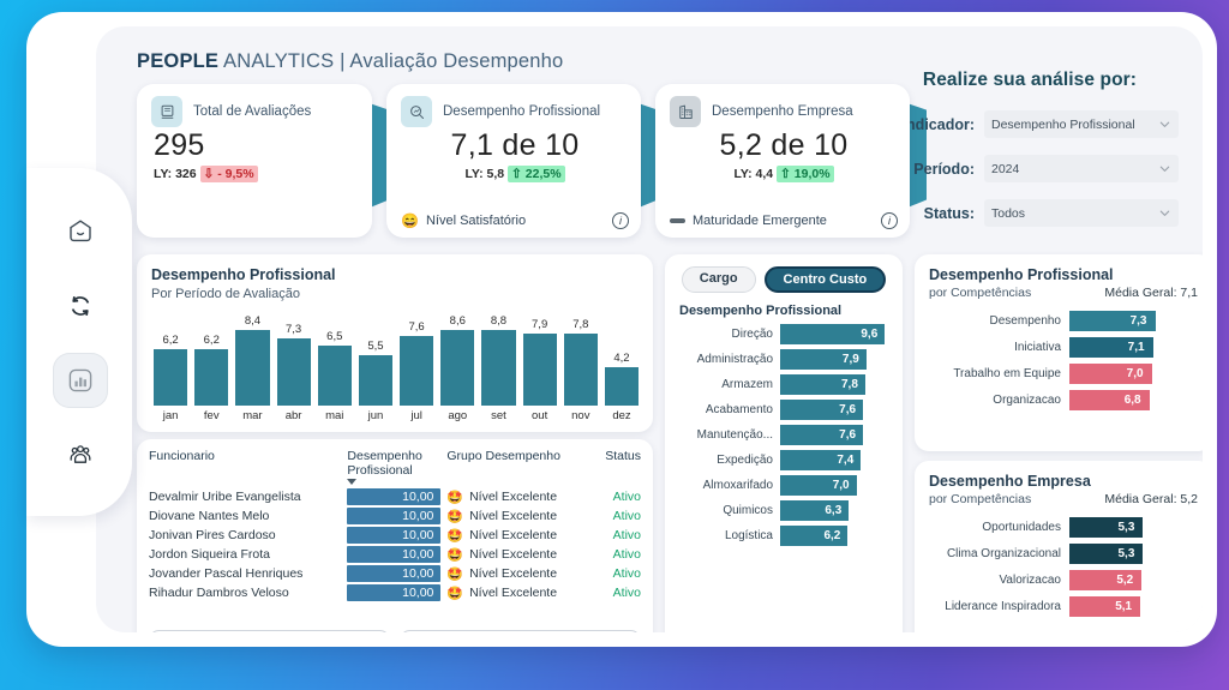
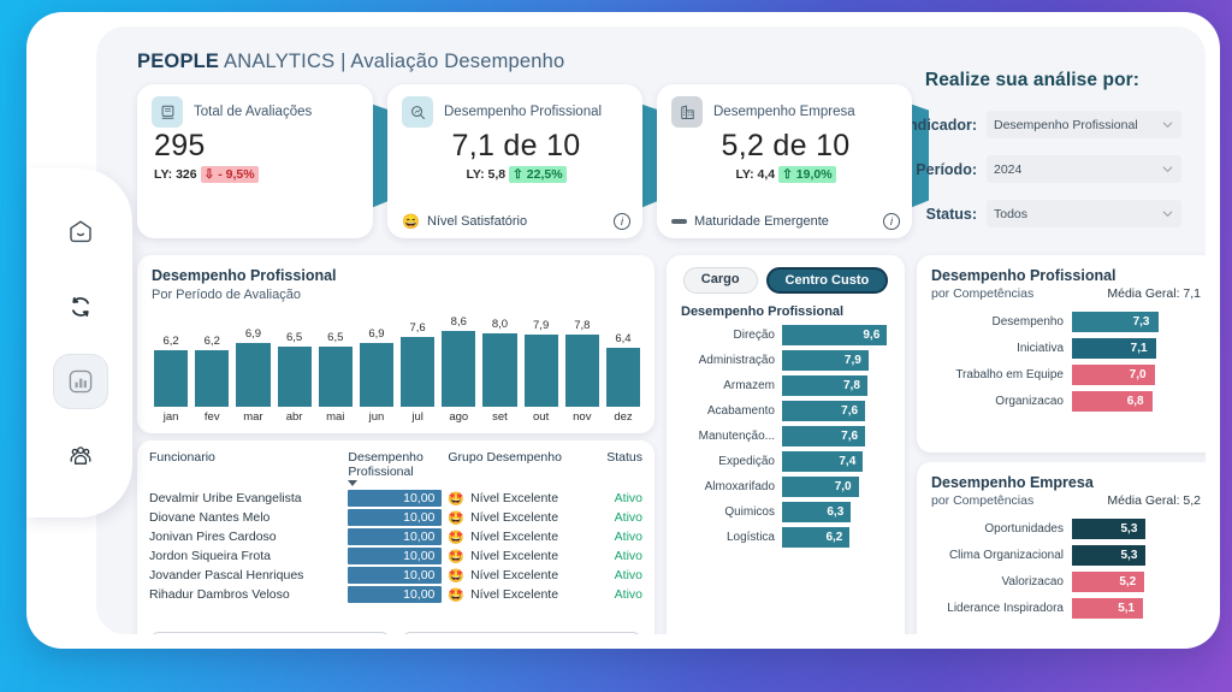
mar: 8,4 -> 6,9
abr: 7,3 -> 6,5
jun: 5,5 -> 6,9
set: 8,8 -> 8,0
dez: 4,2 -> 6,4
